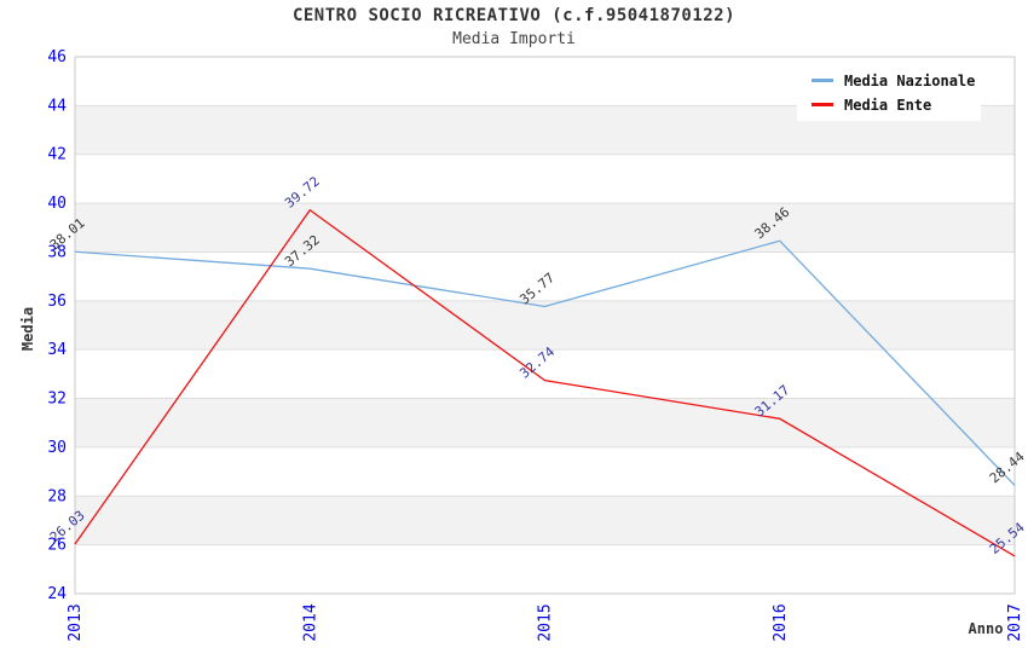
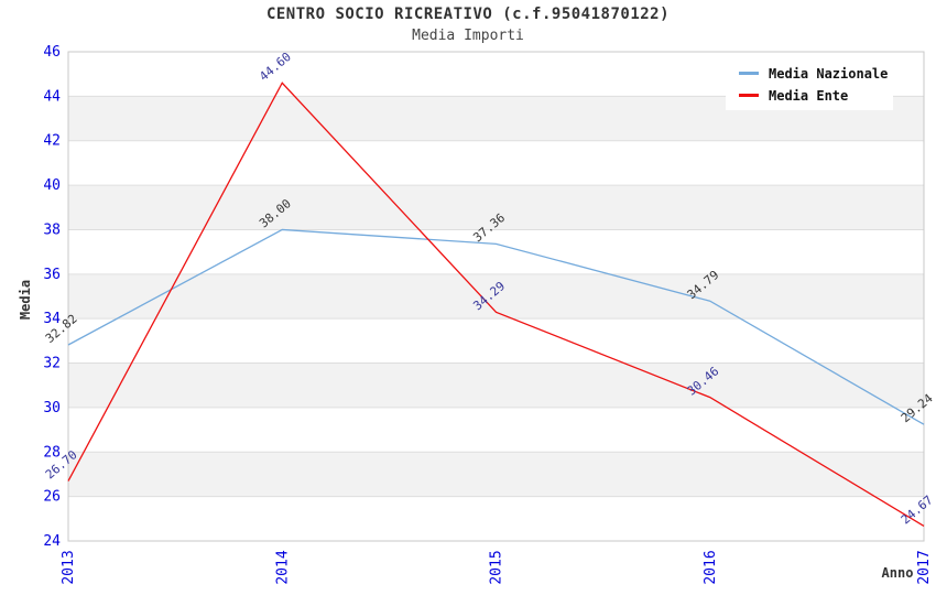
Media Nazionale/2013: 38.01 -> 32.82
Media Ente/2013: 26.03 -> 26.70
Media Nazionale/2014: 37.32 -> 38.00
Media Ente/2014: 39.72 -> 44.60
Media Nazionale/2015: 35.77 -> 37.36
Media Ente/2015: 32.74 -> 34.29
Media Nazionale/2016: 38.46 -> 34.79
Media Ente/2016: 31.17 -> 30.46
Media Nazionale/2017: 28.44 -> 29.24
Media Ente/2017: 25.54 -> 24.67
